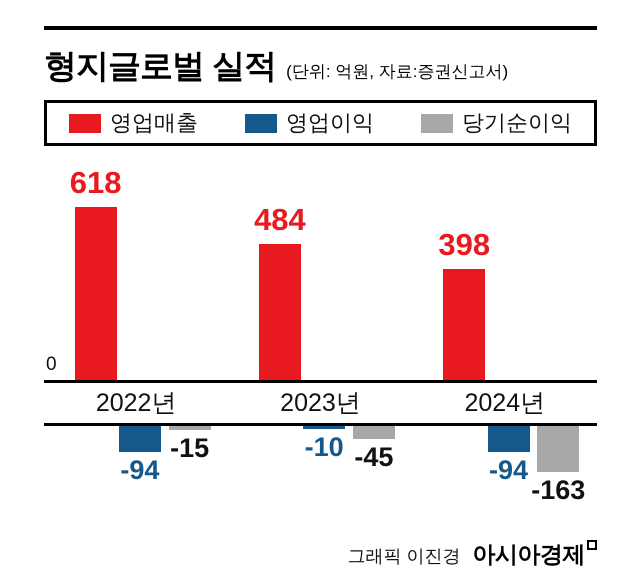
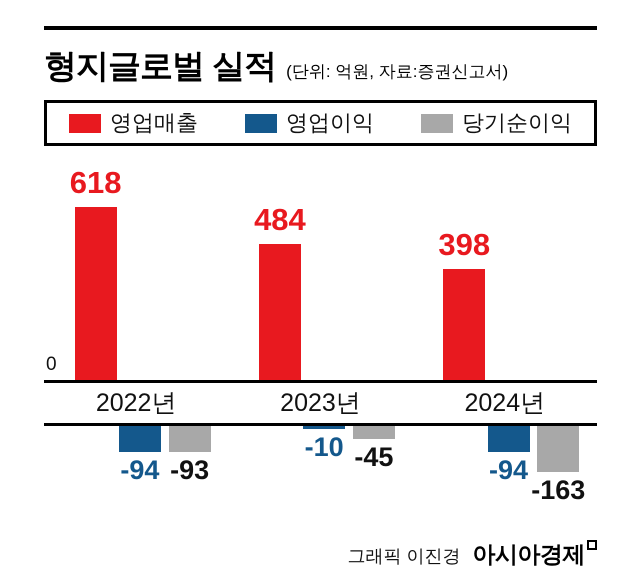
당기순이익/2022년: -15 -> -93
